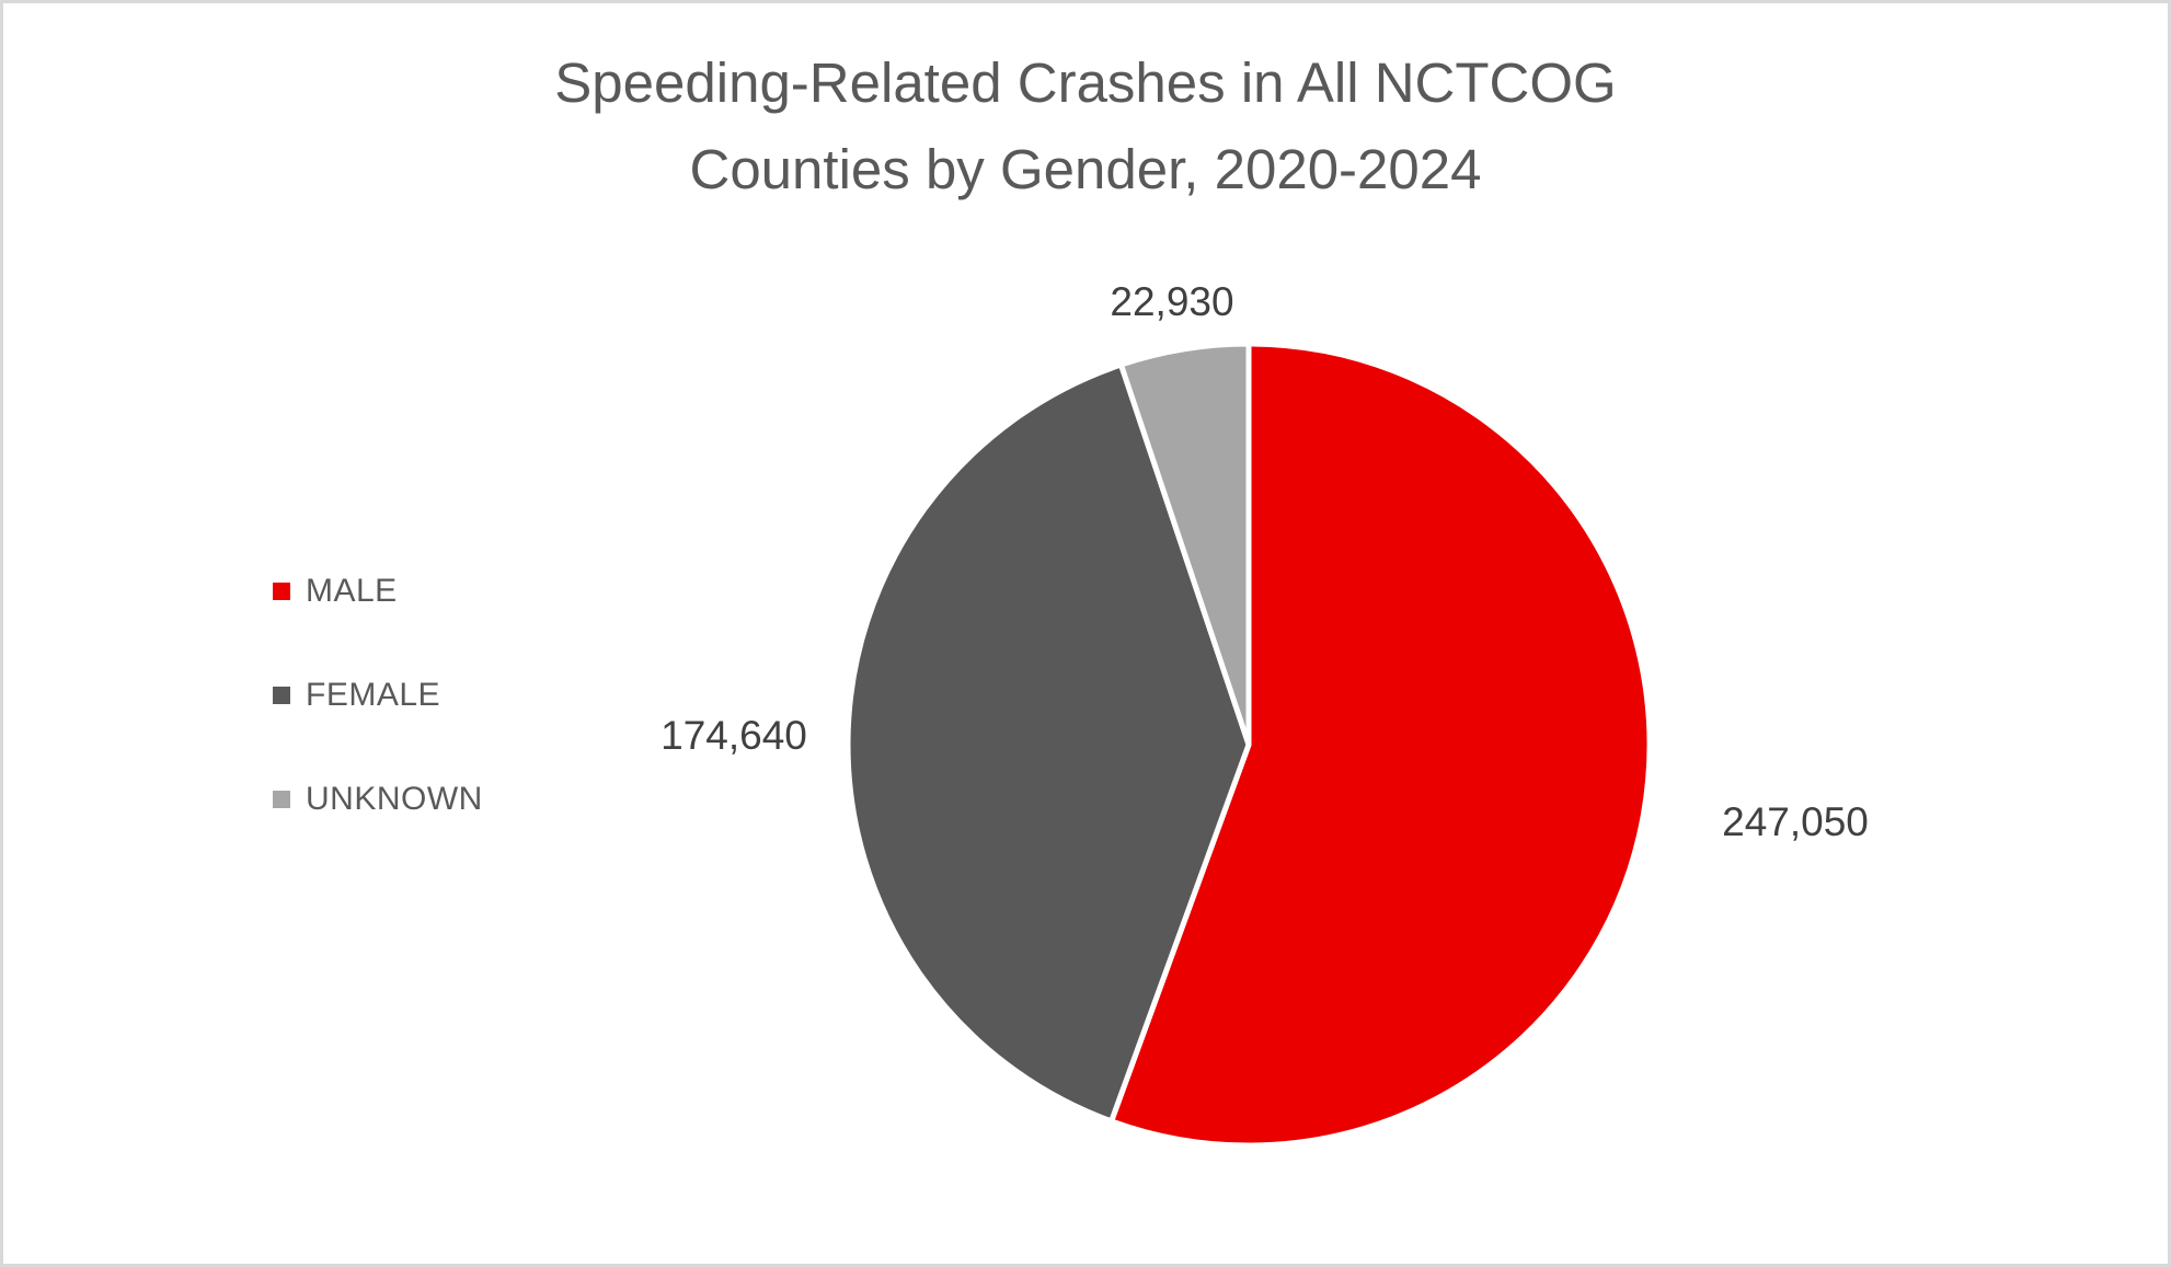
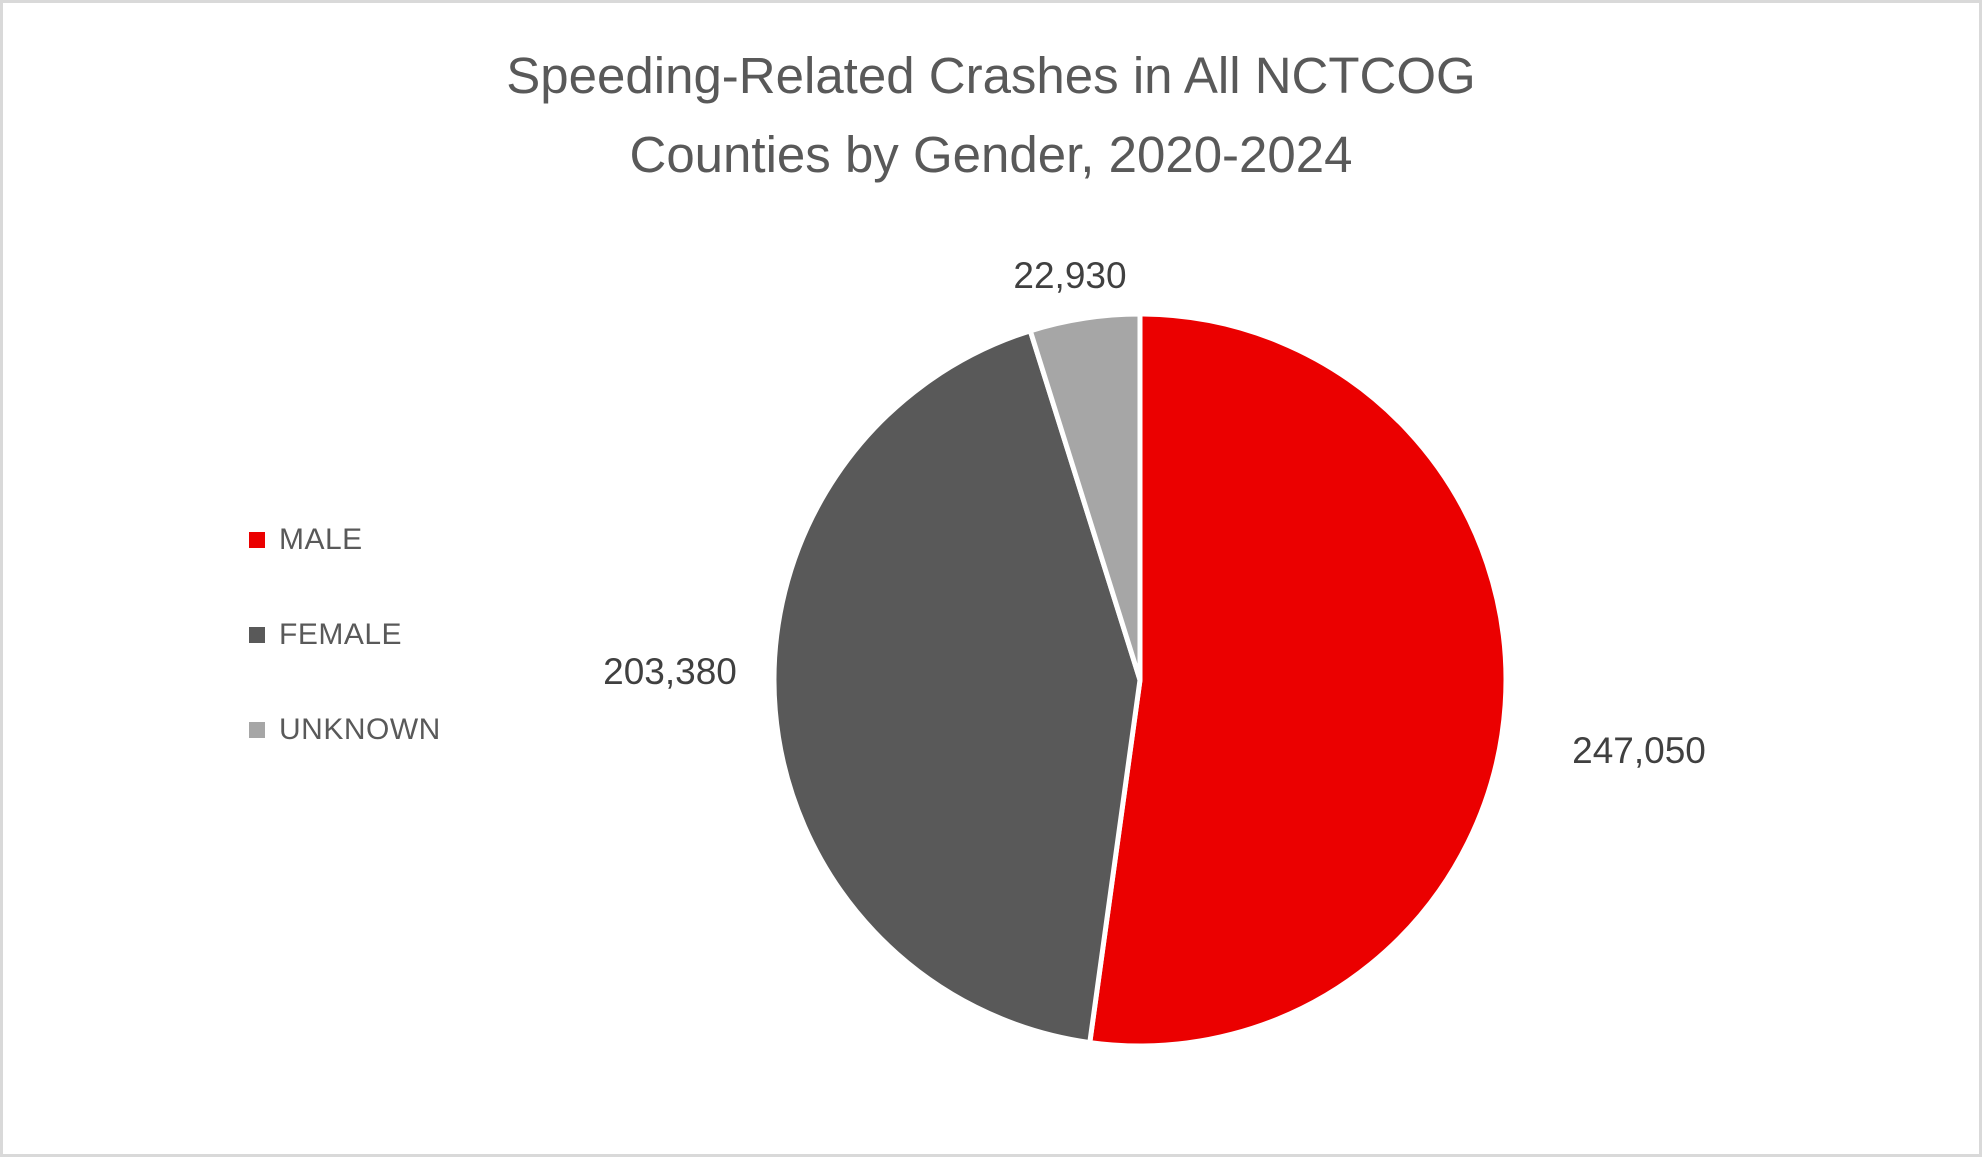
FEMALE: 174,640 -> 203,380
